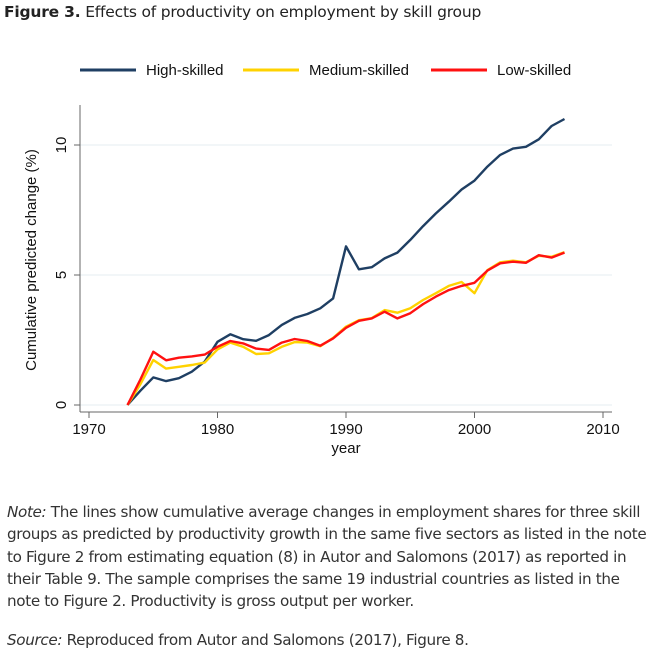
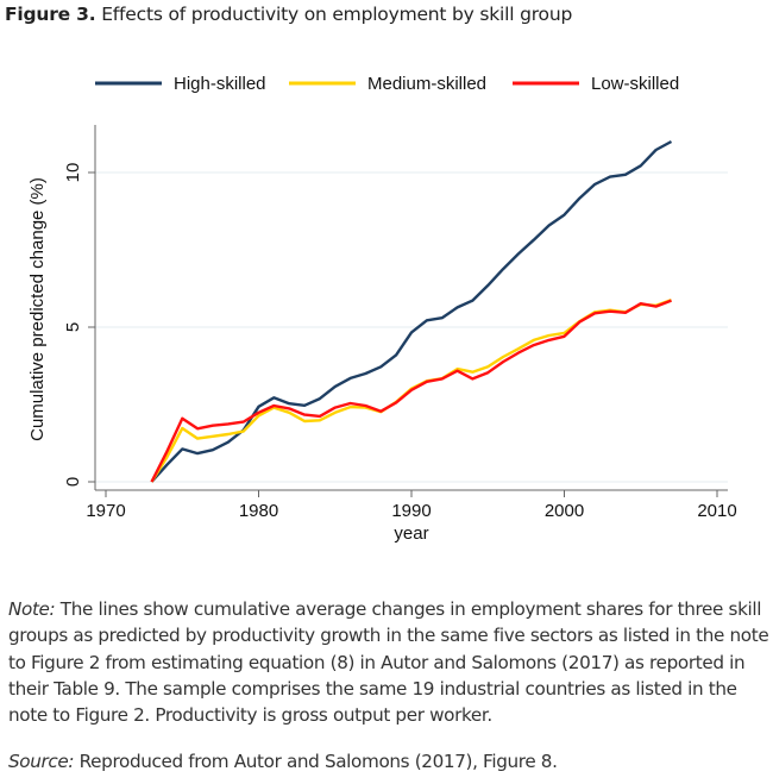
High-skilled/1990: 6.1 -> 4.8
Medium-skilled/2000: 4.3 -> 4.8
